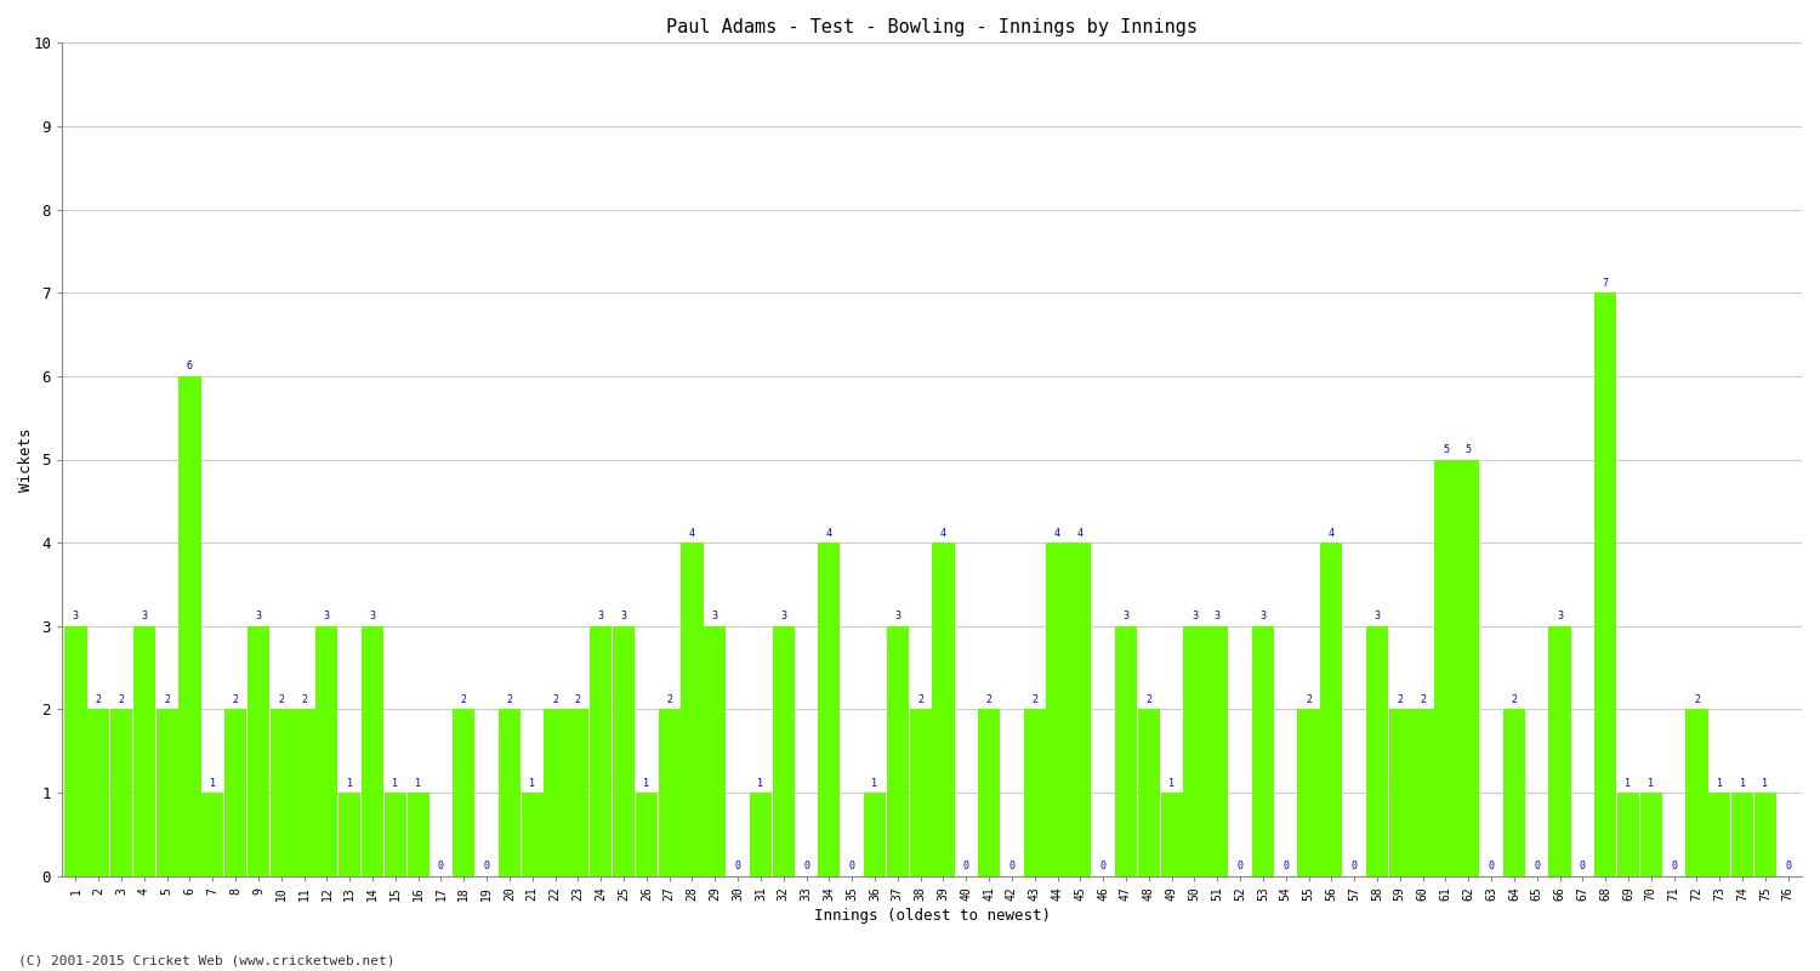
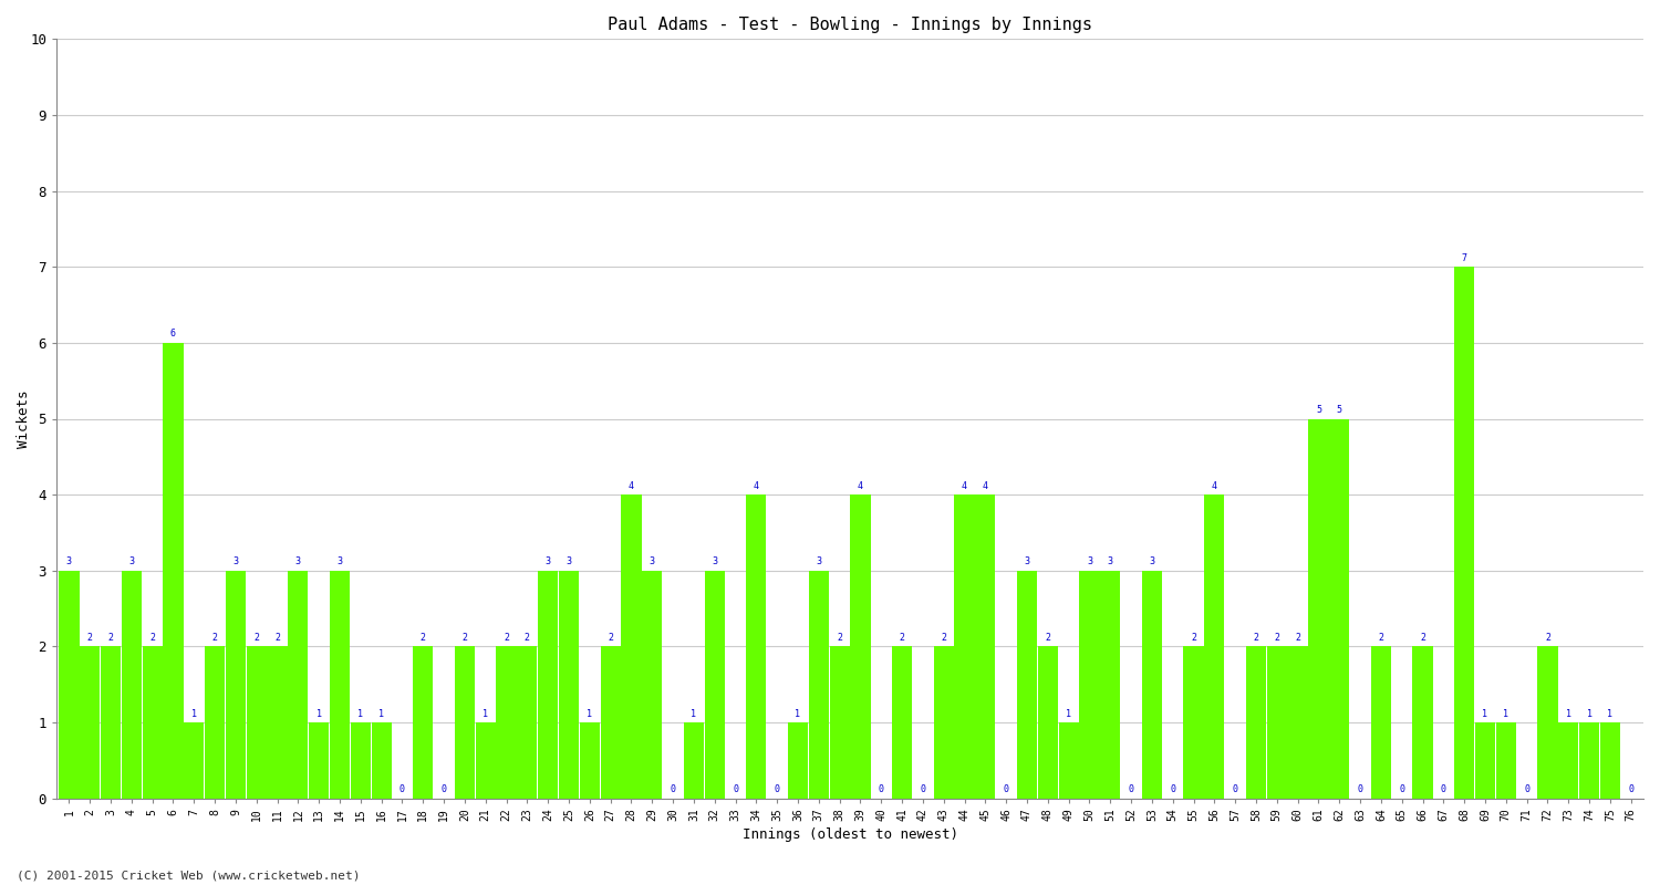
58: 3 -> 2
66: 3 -> 2
